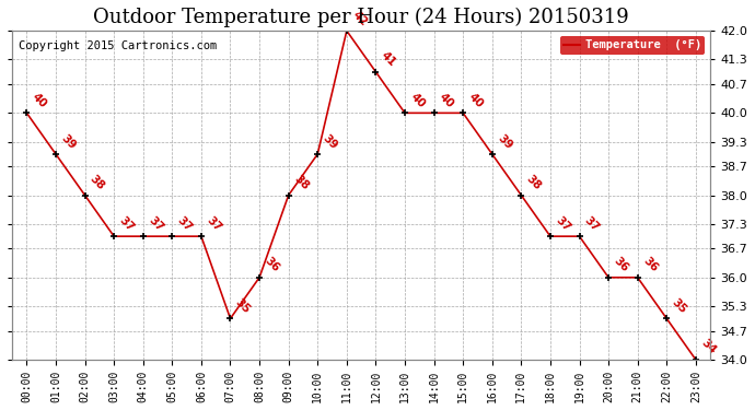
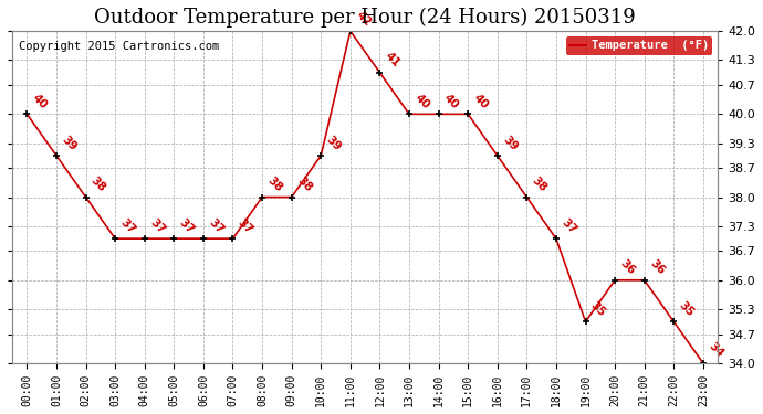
07:00: 35 -> 37
08:00: 36 -> 38
19:00: 37 -> 35
